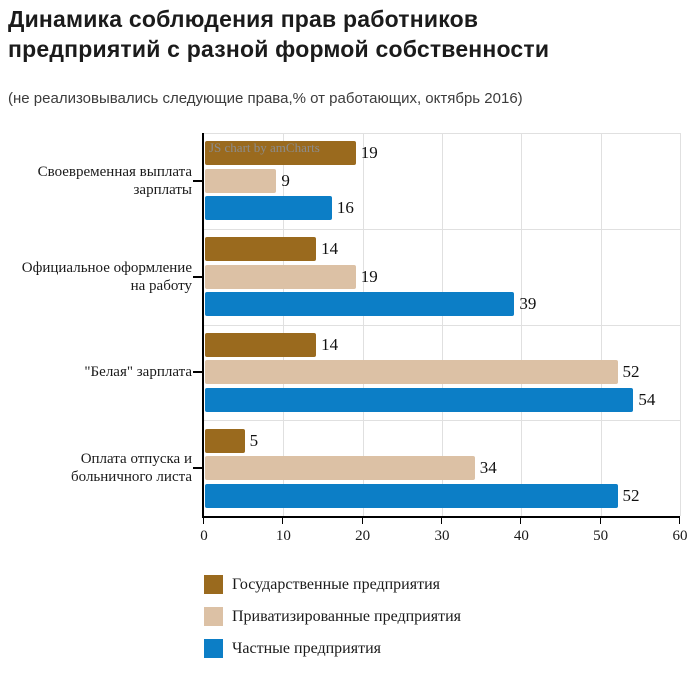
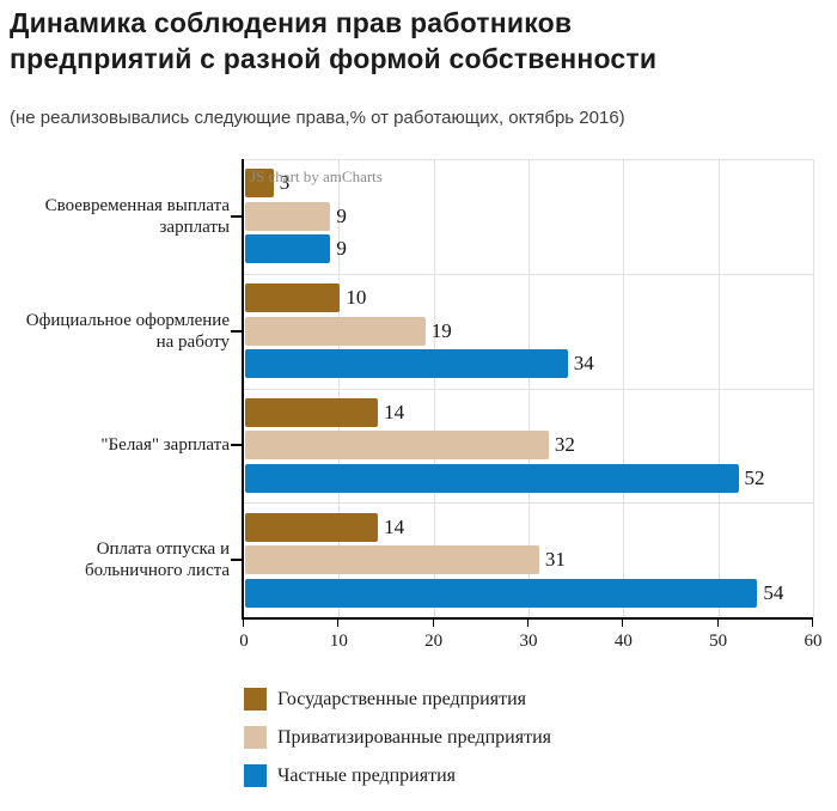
Государственные предприятия/Своевременная выплата зарплаты: 19 -> 3
Частные предприятия/Своевременная выплата зарплаты: 16 -> 9
Государственные предприятия/Официальное оформление на работу: 14 -> 10
Частные предприятия/Официальное оформление на работу: 39 -> 34
Приватизированные предприятия/"Белая" зарплата: 52 -> 32
Частные предприятия/"Белая" зарплата: 54 -> 52
Государственные предприятия/Оплата отпуска и больничного листа: 5 -> 14
Приватизированные предприятия/Оплата отпуска и больничного листа: 34 -> 31
Частные предприятия/Оплата отпуска и больничного листа: 52 -> 54
